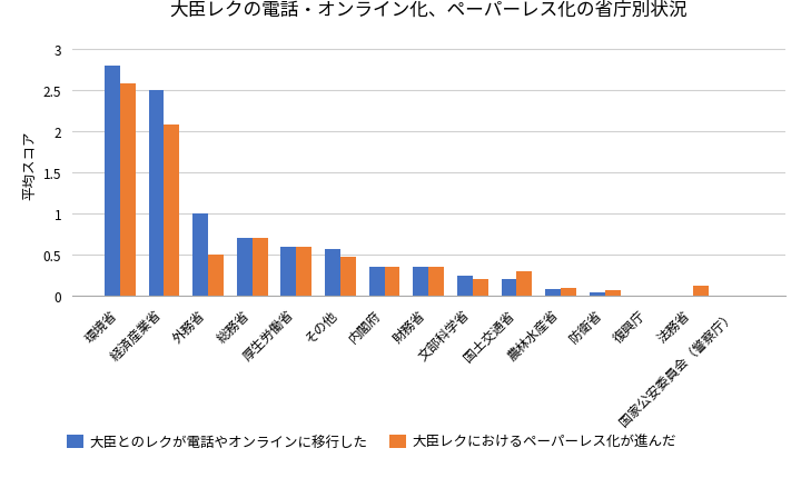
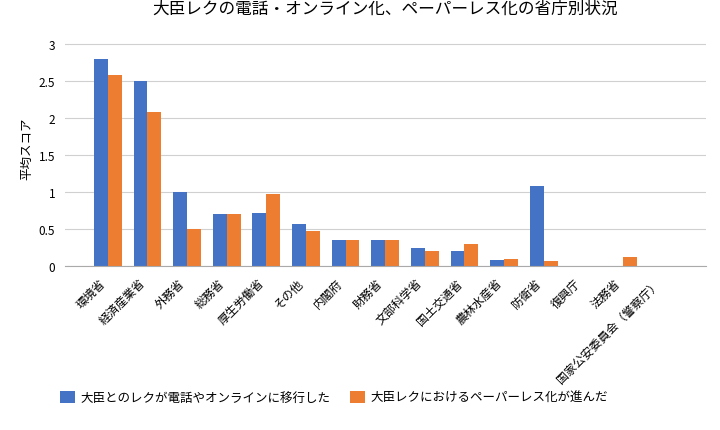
大臣とのレクが電話やオンラインに移行した/厚生労働省: 0.60 -> 0.72
大臣レクにおけるペーパーレス化が進んだ/厚生労働省: 0.60 -> 0.98
大臣とのレクが電話やオンラインに移行した/防衛省: 0.05 -> 1.08
